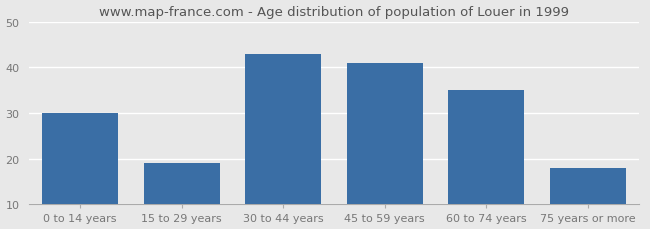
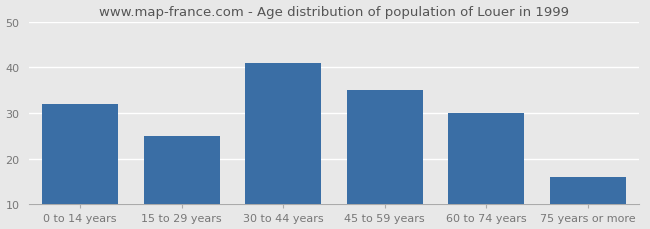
0 to 14 years: 30 -> 32
15 to 29 years: 19 -> 25
30 to 44 years: 43 -> 41
45 to 59 years: 41 -> 35
60 to 74 years: 35 -> 30
75 years or more: 18 -> 16
